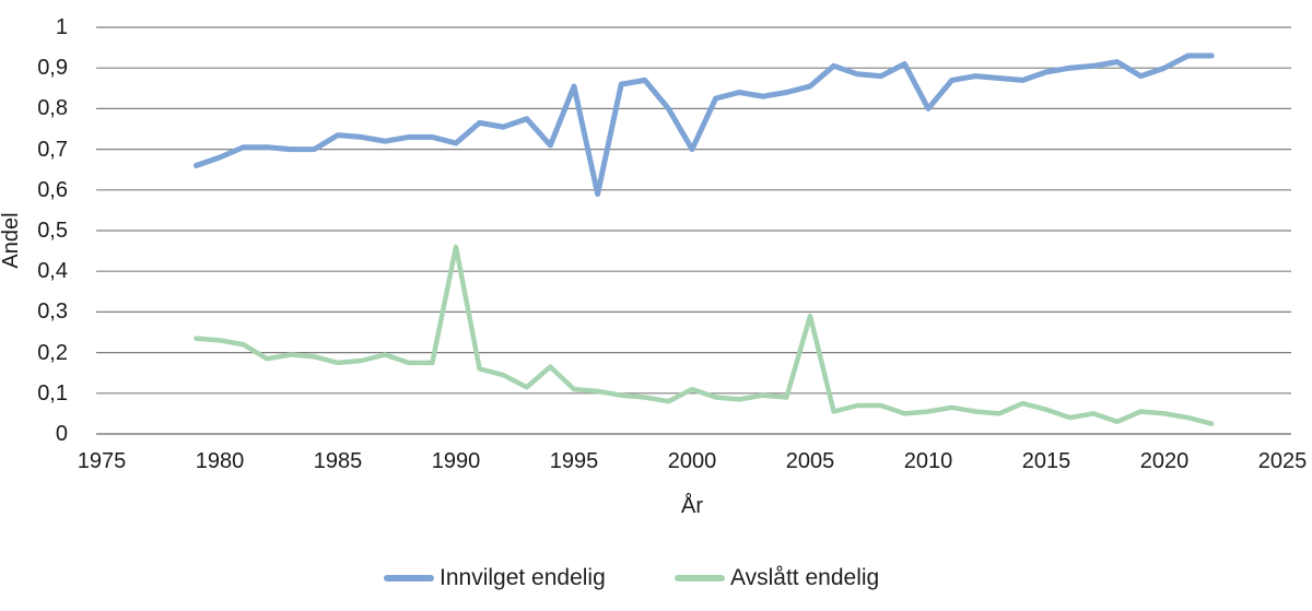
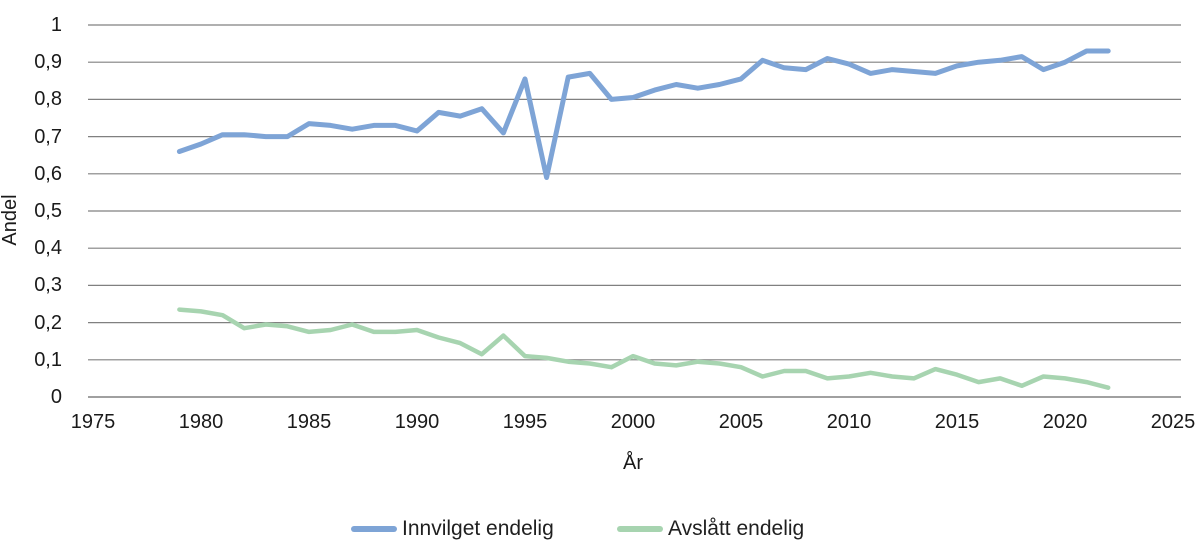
Avslått endelig/1990: 0,46 -> 0,18
Innvilget endelig/2000: 0,70 -> 0,81
Avslått endelig/2005: 0,29 -> 0,08
Innvilget endelig/2010: 0,80 -> 0,90
